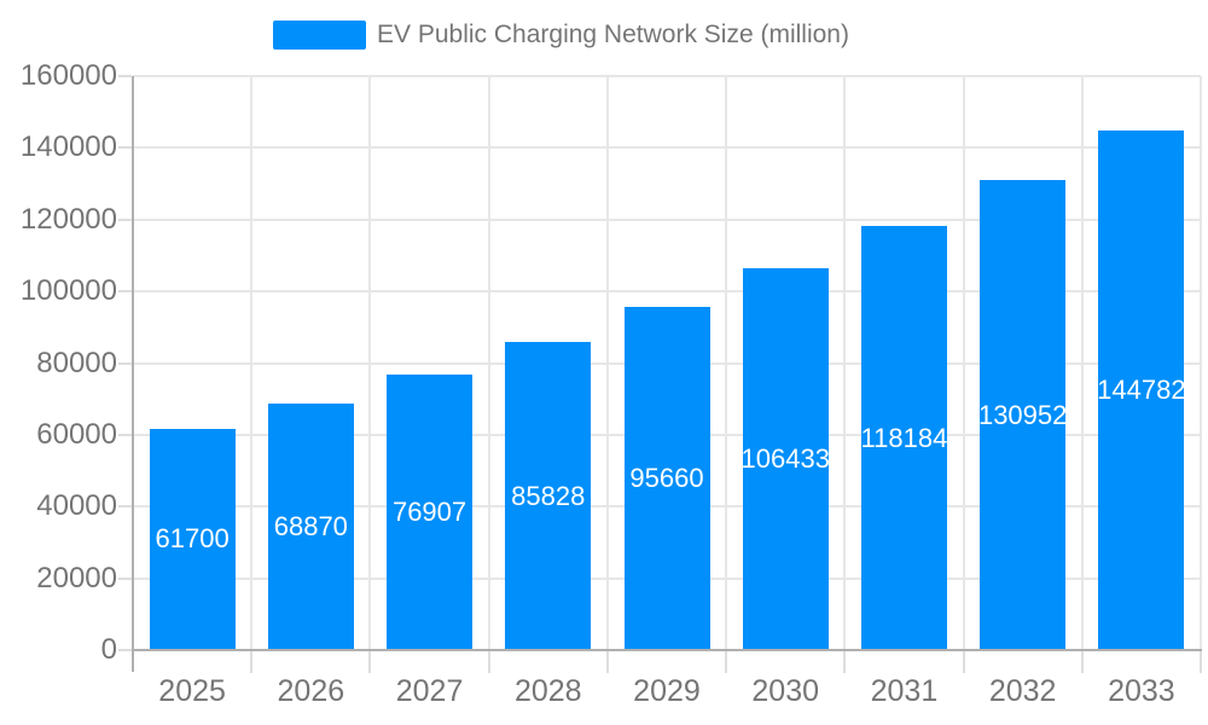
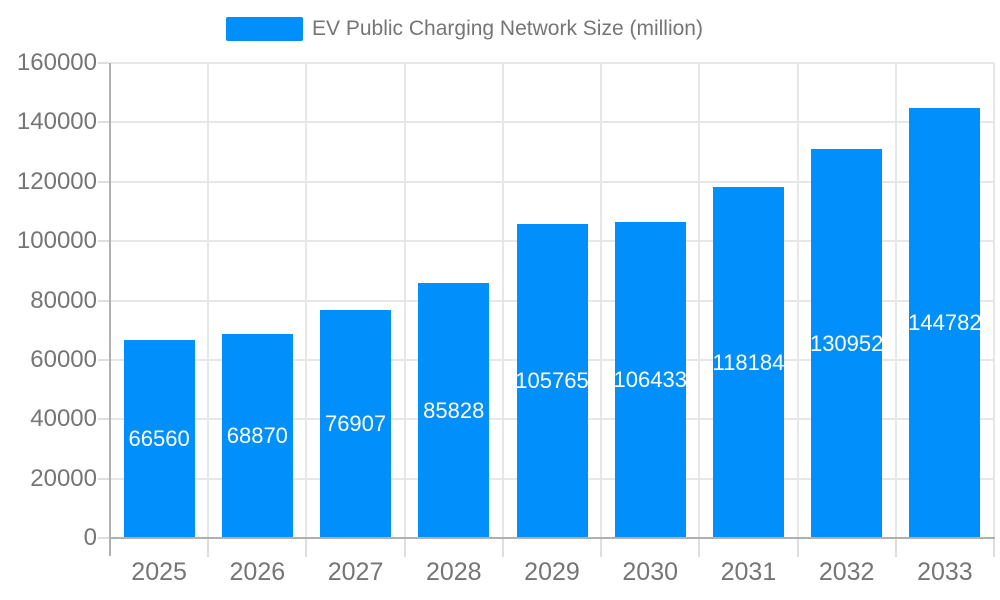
2025: 61700 -> 66560
2029: 95660 -> 105765
